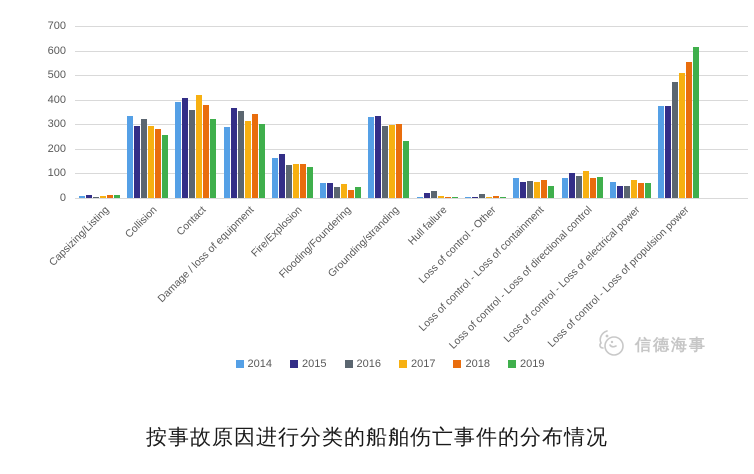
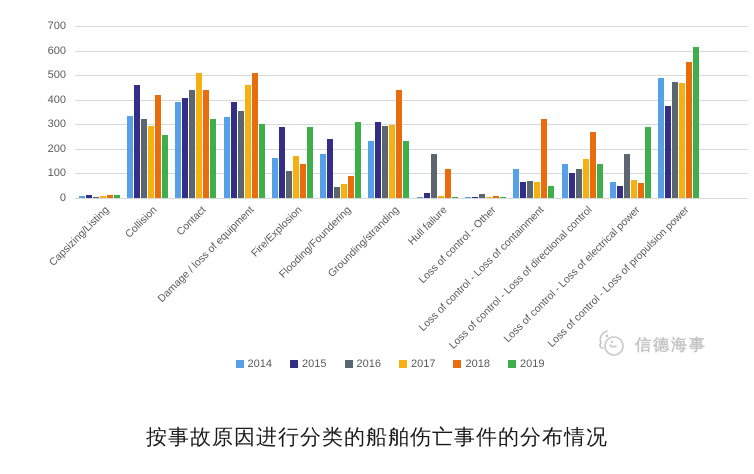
2015/Collision: 300 -> 460
2018/Collision: 280 -> 420
2016/Contact: 360 -> 440
2017/Contact: 420 -> 510
2018/Contact: 380 -> 440
2014/Damage / loss of equipment: 290 -> 330
2015/Damage / loss of equipment: 360 -> 390
2017/Damage / loss of equipment: 320 -> 460
2018/Damage / loss of equipment: 340 -> 510
2015/Fire/Explosion: 180 -> 290
2016/Fire/Explosion: 130 -> 110
2017/Fire/Explosion: 140 -> 170
2019/Fire/Explosion: 130 -> 290
2014/Flooding/Foundering: 60 -> 180
2015/Flooding/Foundering: 60 -> 240
2018/Flooding/Foundering: 30 -> 90
2019/Flooding/Foundering: 50 -> 310
2014/Grounding/stranding: 330 -> 230
2015/Grounding/stranding: 340 -> 310
2018/Grounding/stranding: 300 -> 440
2016/Hull failure: 30 -> 180
2018/Hull failure: 10 -> 120
2014/Loss of control - Loss of containment: 80 -> 120
2018/Loss of control - Loss of containment: 70 -> 320
2014/Loss of control - Loss of directional control: 80 -> 140
2016/Loss of control - Loss of directional control: 90 -> 120
2017/Loss of control - Loss of directional control: 110 -> 160
2018/Loss of control - Loss of directional control: 80 -> 270
2019/Loss of control - Loss of directional control: 80 -> 140
2016/Loss of control - Loss of electrical power: 50 -> 180
2019/Loss of control - Loss of electrical power: 60 -> 290
2014/Loss of control - Loss of propulsion power: 380 -> 490
2017/Loss of control - Loss of propulsion power: 510 -> 470
